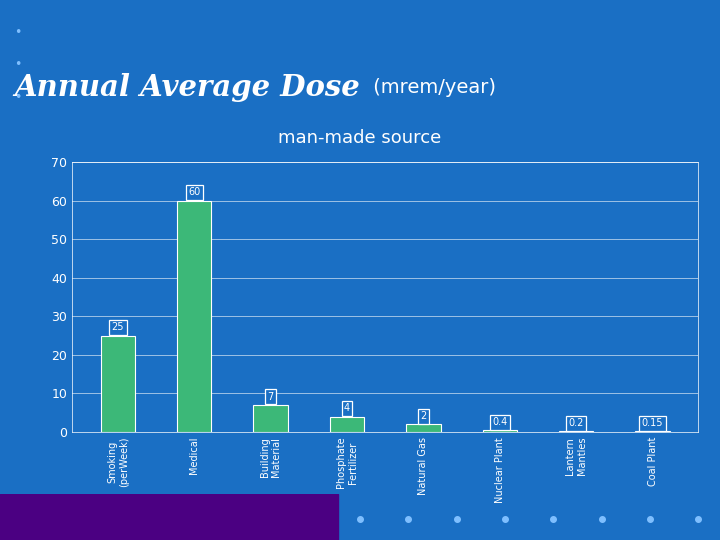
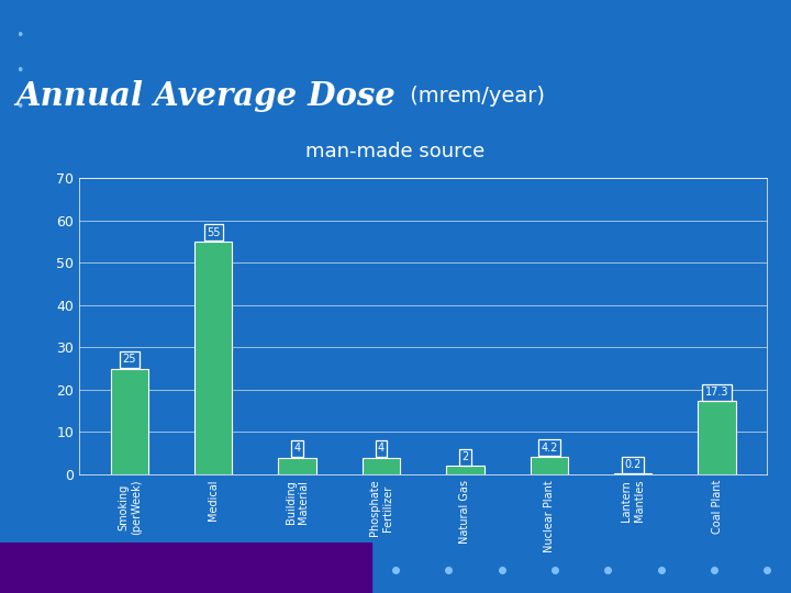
Medical: 60 -> 55
Building Material: 7 -> 4
Nuclear Plant: 0.4 -> 4.2
Coal Plant: 0.15 -> 17.3
